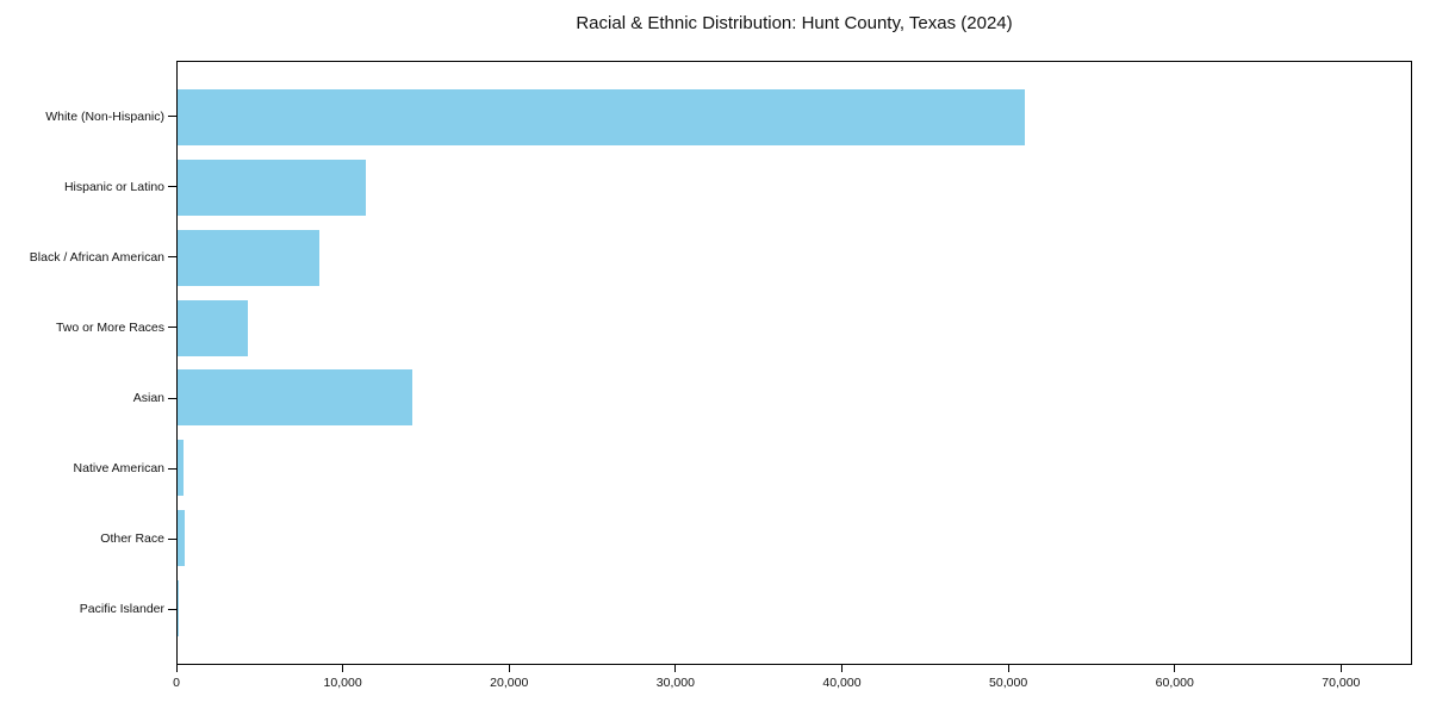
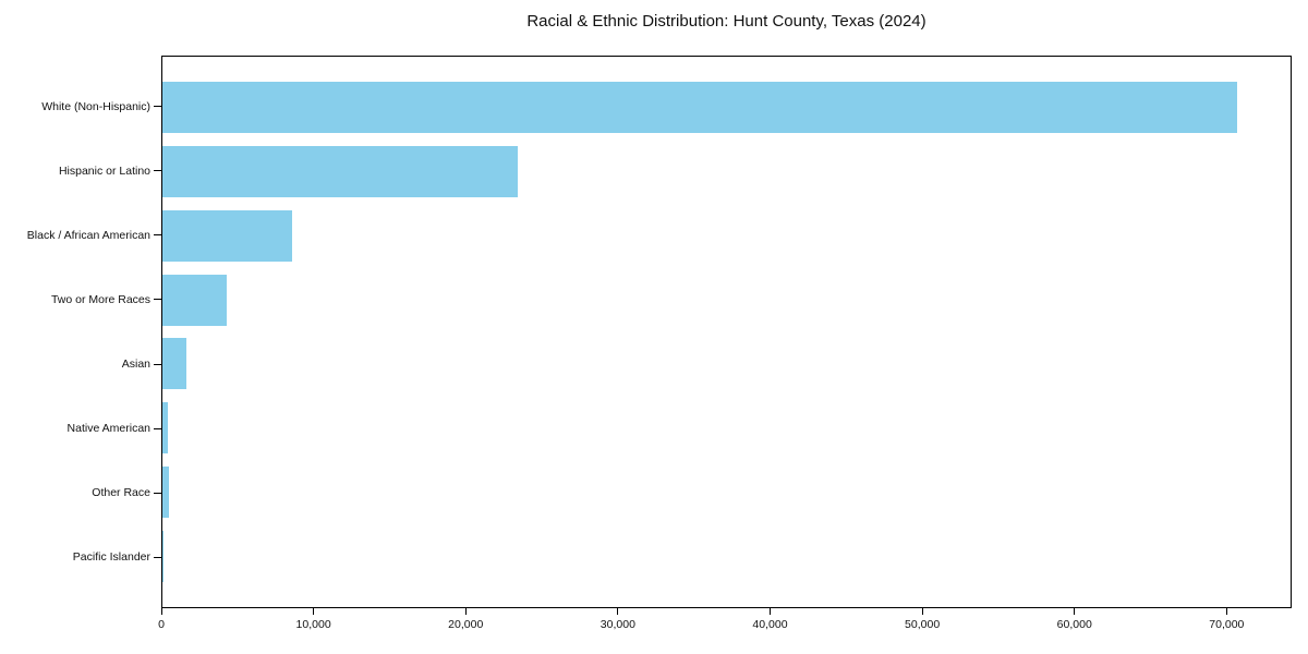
White (Non-Hispanic): 51000 -> 70700
Hispanic or Latino: 11300 -> 23400
Asian: 14100 -> 1600
